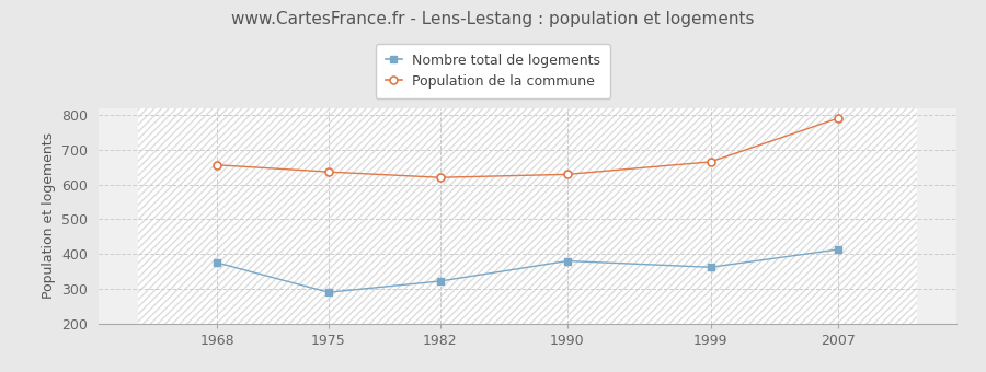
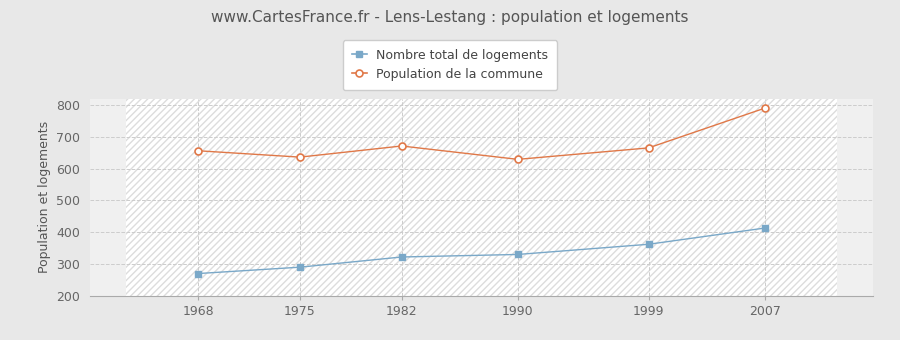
Nombre total de logements/1968: 375 -> 270
Population de la commune/1982: 620 -> 671
Nombre total de logements/1990: 380 -> 330
